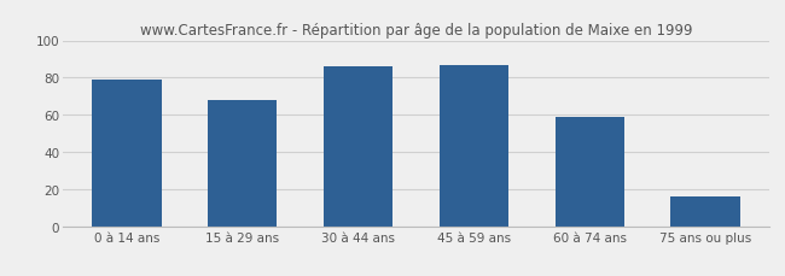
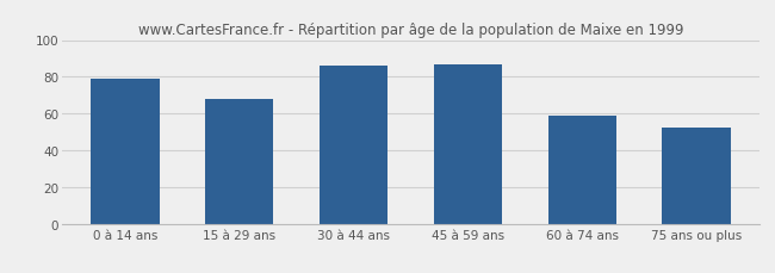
75 ans ou plus: 16 -> 52
